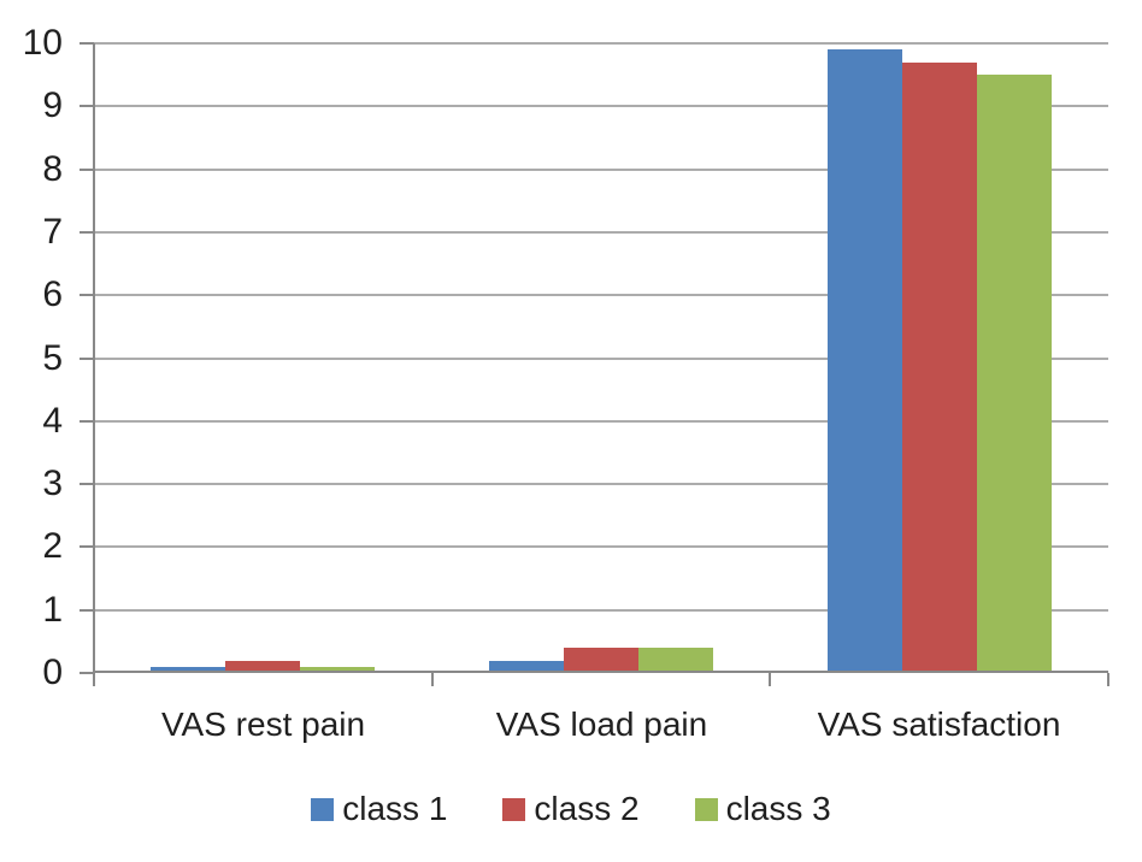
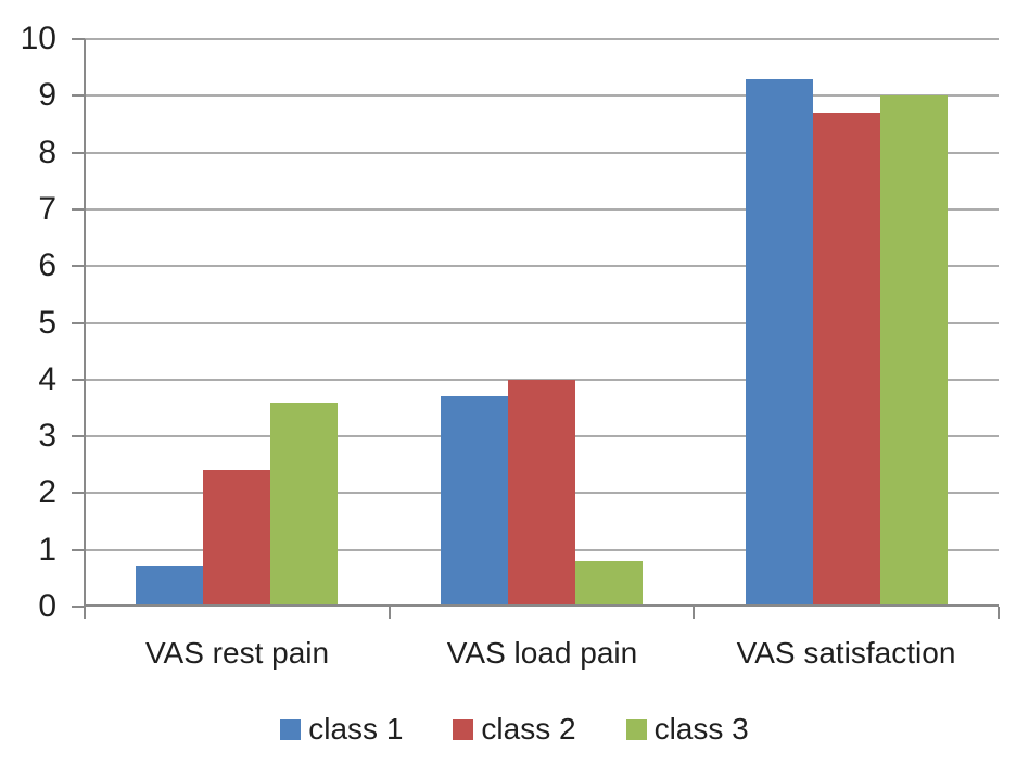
class 1/VAS rest pain: 0.1 -> 0.7
class 2/VAS rest pain: 0.2 -> 2.4
class 3/VAS rest pain: 0.1 -> 3.6
class 1/VAS load pain: 0.2 -> 3.7
class 2/VAS load pain: 0.4 -> 4.0
class 3/VAS load pain: 0.4 -> 0.8
class 1/VAS satisfaction: 9.9 -> 9.3
class 2/VAS satisfaction: 9.7 -> 8.7
class 3/VAS satisfaction: 9.5 -> 9.0
